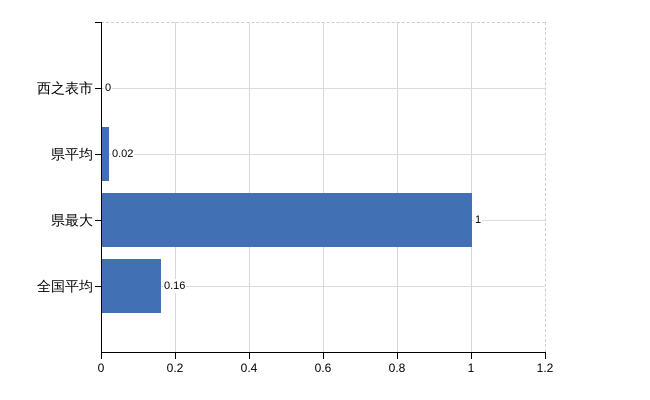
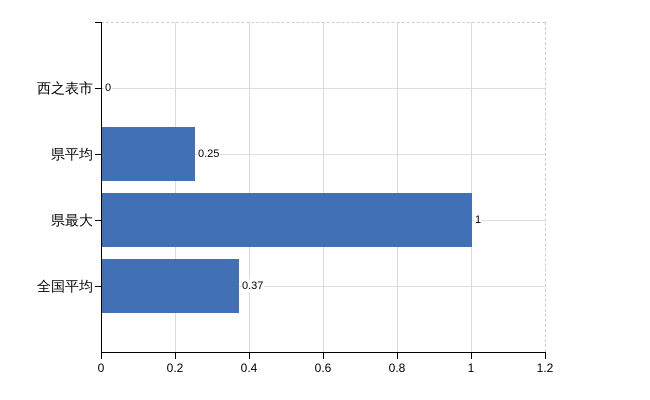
県平均: 0.02 -> 0.25
全国平均: 0.16 -> 0.37
